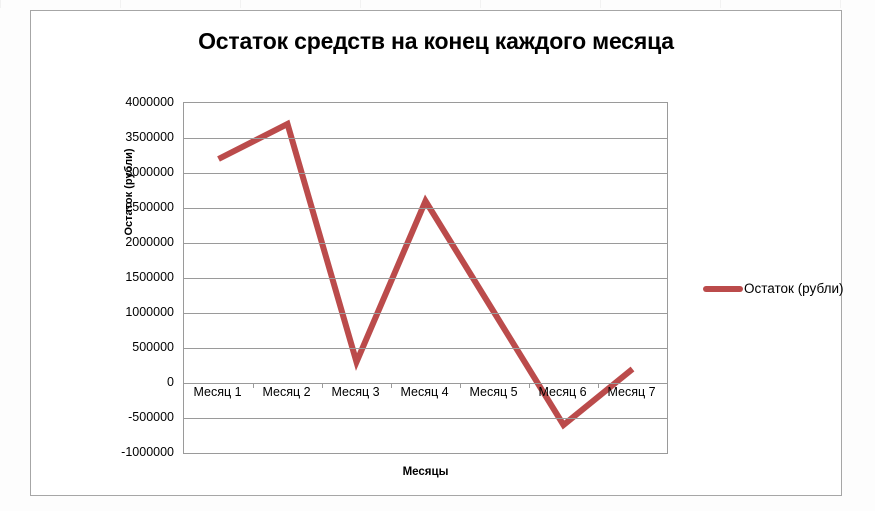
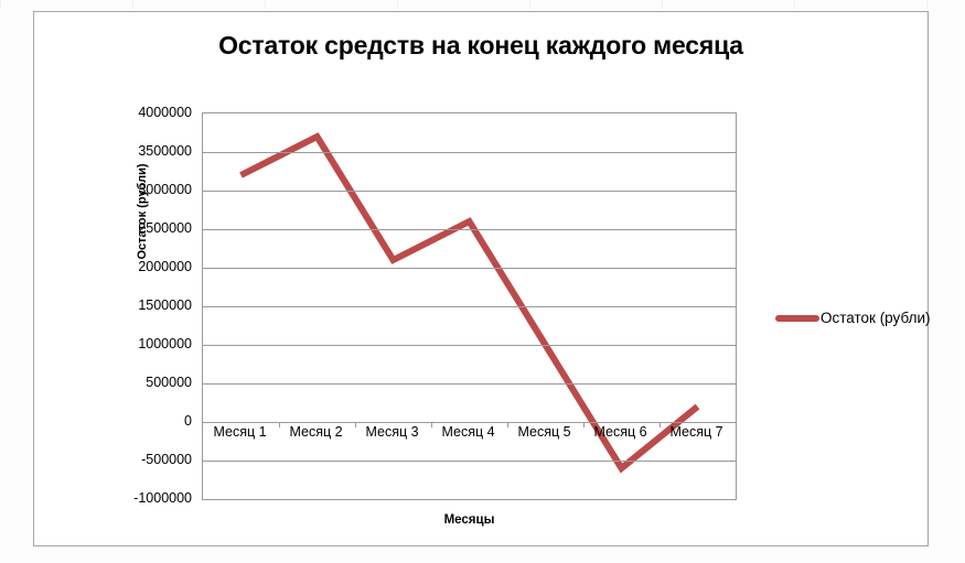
Месяц 3: 300000 -> 2100000
